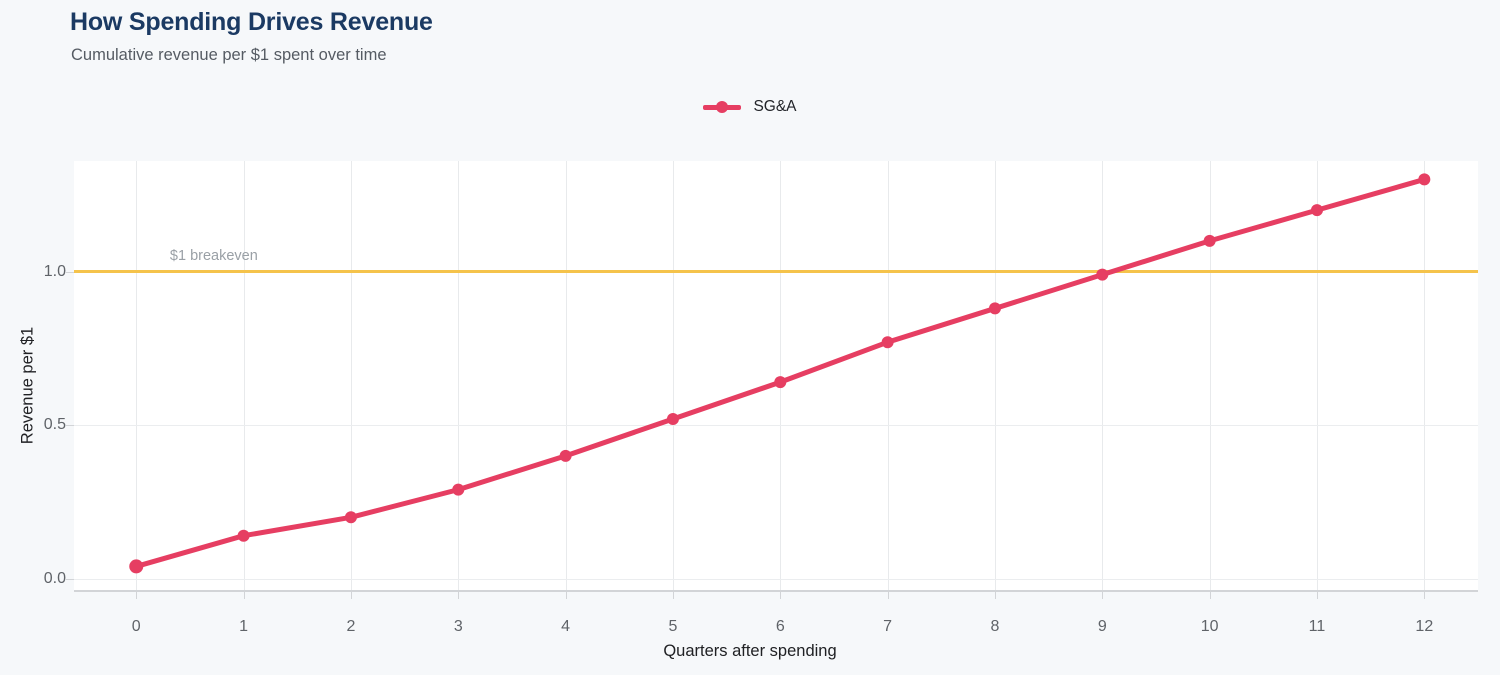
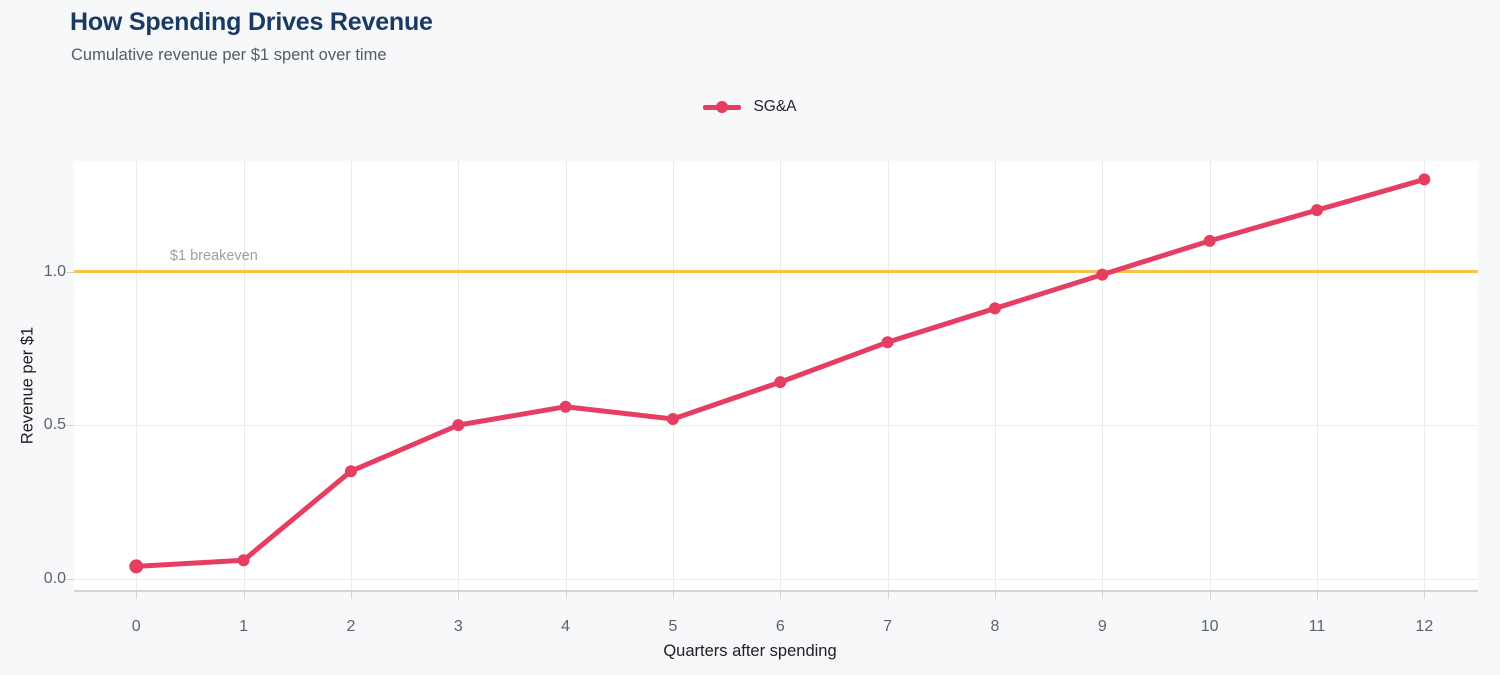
1: 0.14 -> 0.06
2: 0.20 -> 0.35
3: 0.29 -> 0.50
4: 0.40 -> 0.56
